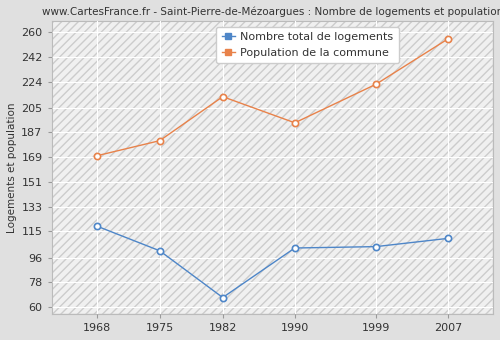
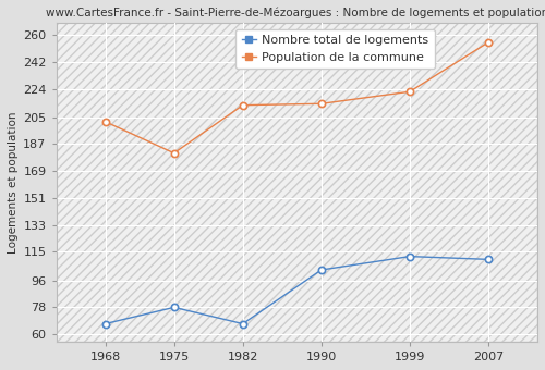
Nombre total de logements/1968: 119 -> 67
Population de la commune/1968: 170 -> 202
Nombre total de logements/1975: 101 -> 78
Population de la commune/1990: 194 -> 214
Nombre total de logements/1999: 104 -> 112
